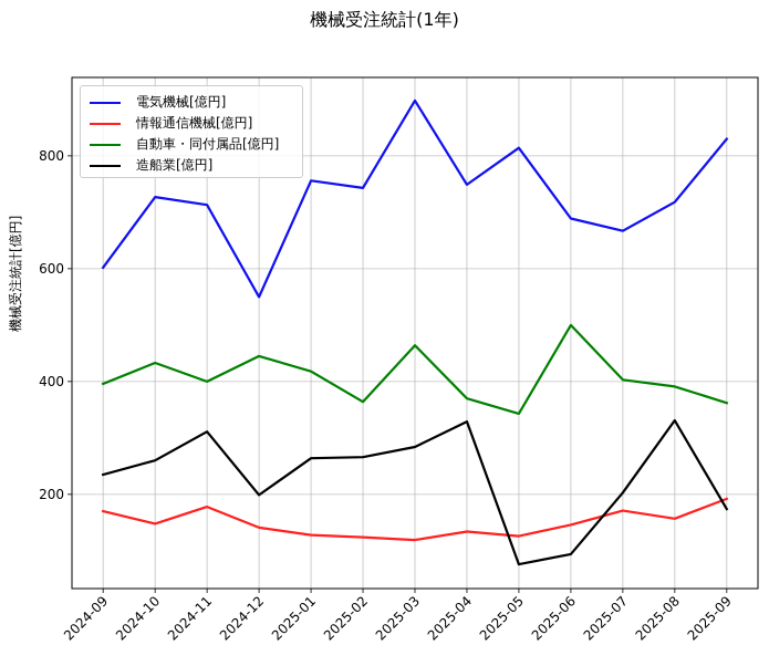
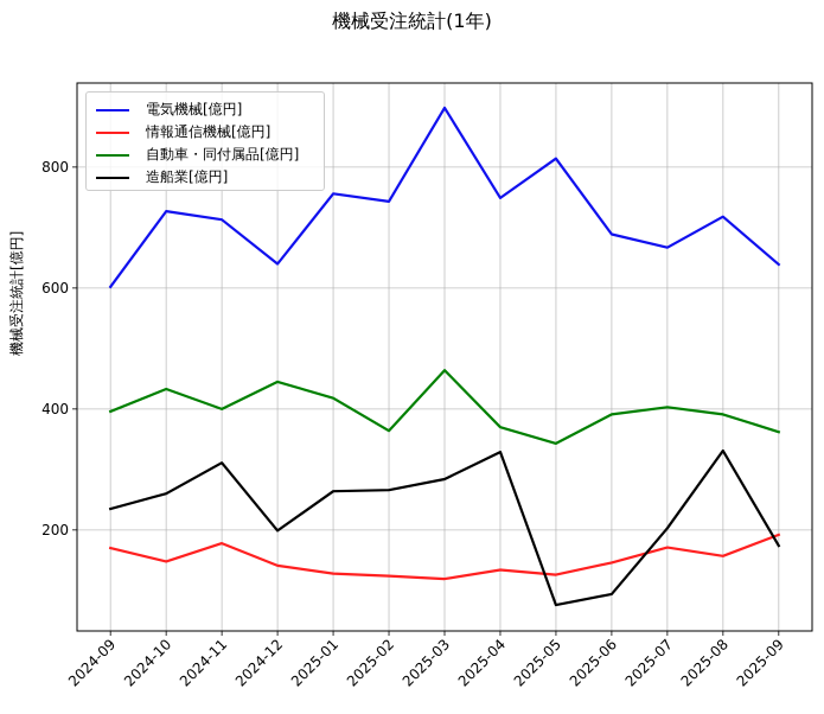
電気機械[億円]/2024-12: 550 -> 640
自動車・同付属品[億円]/2025-06: 500 -> 390
電気機械[億円]/2025-09: 830 -> 640
